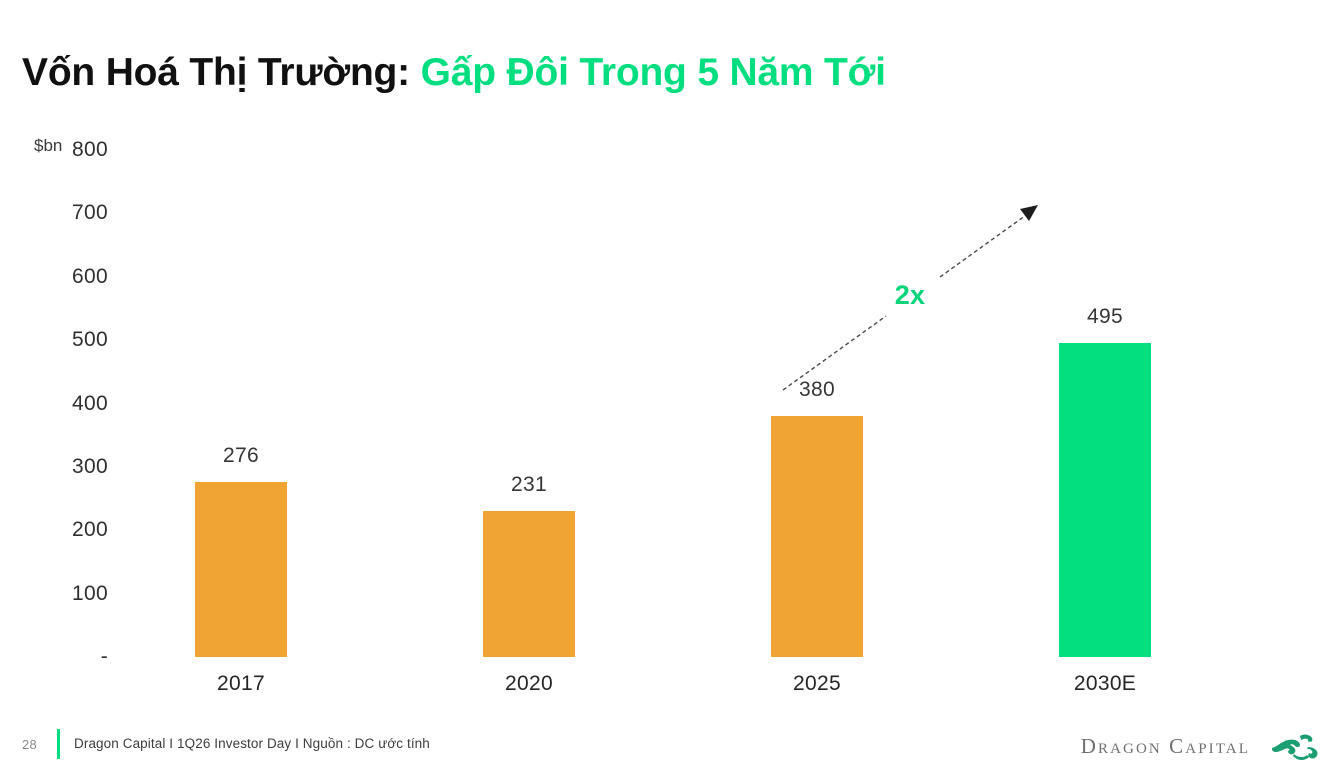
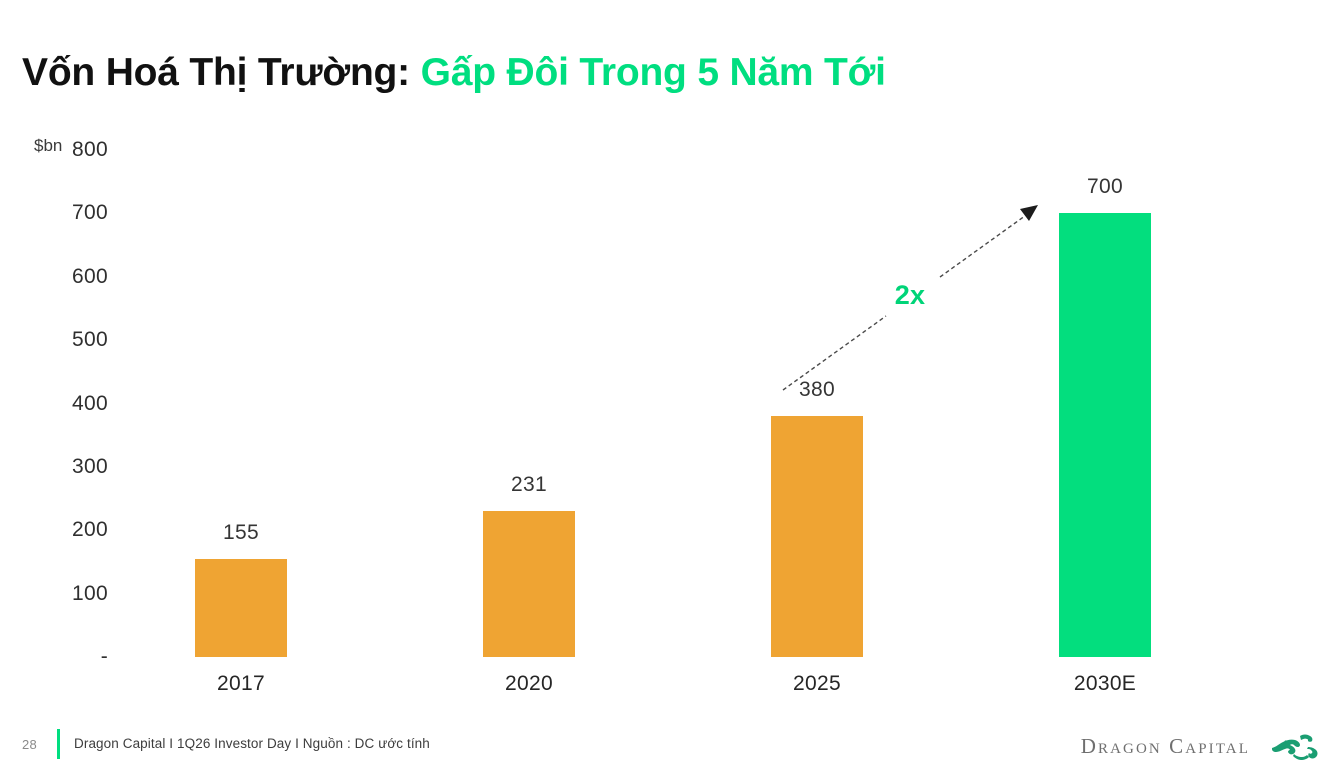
2017: 276 -> 155
2030E: 495 -> 700
